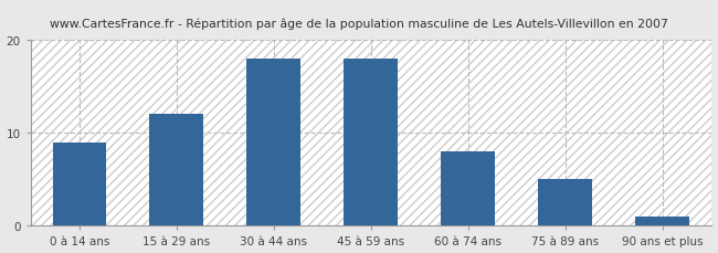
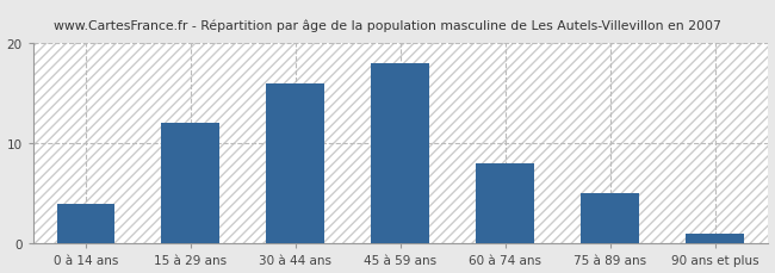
0 à 14 ans: 9 -> 4
30 à 44 ans: 18 -> 16
